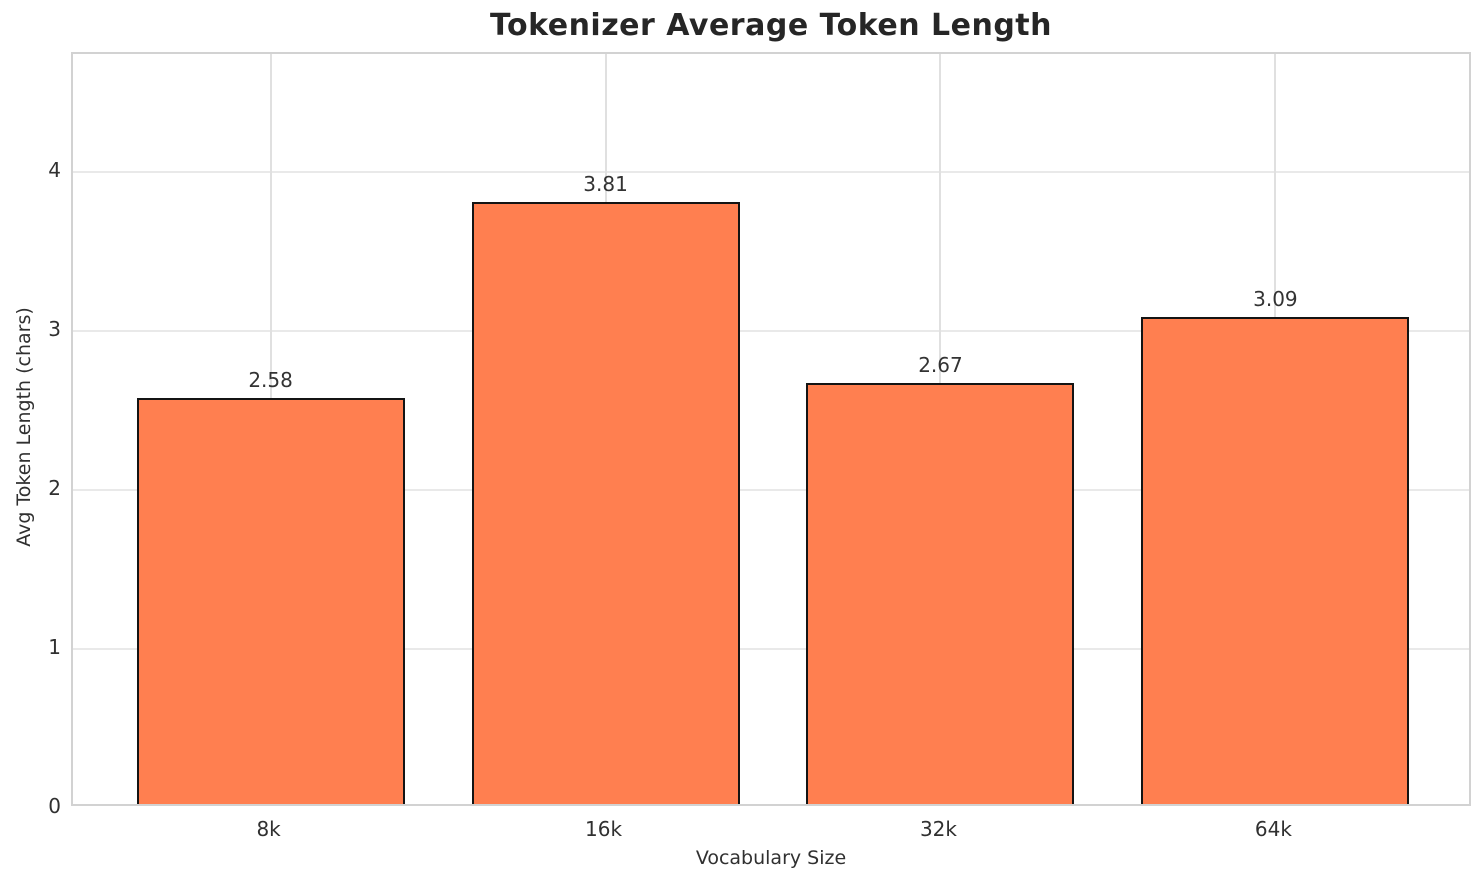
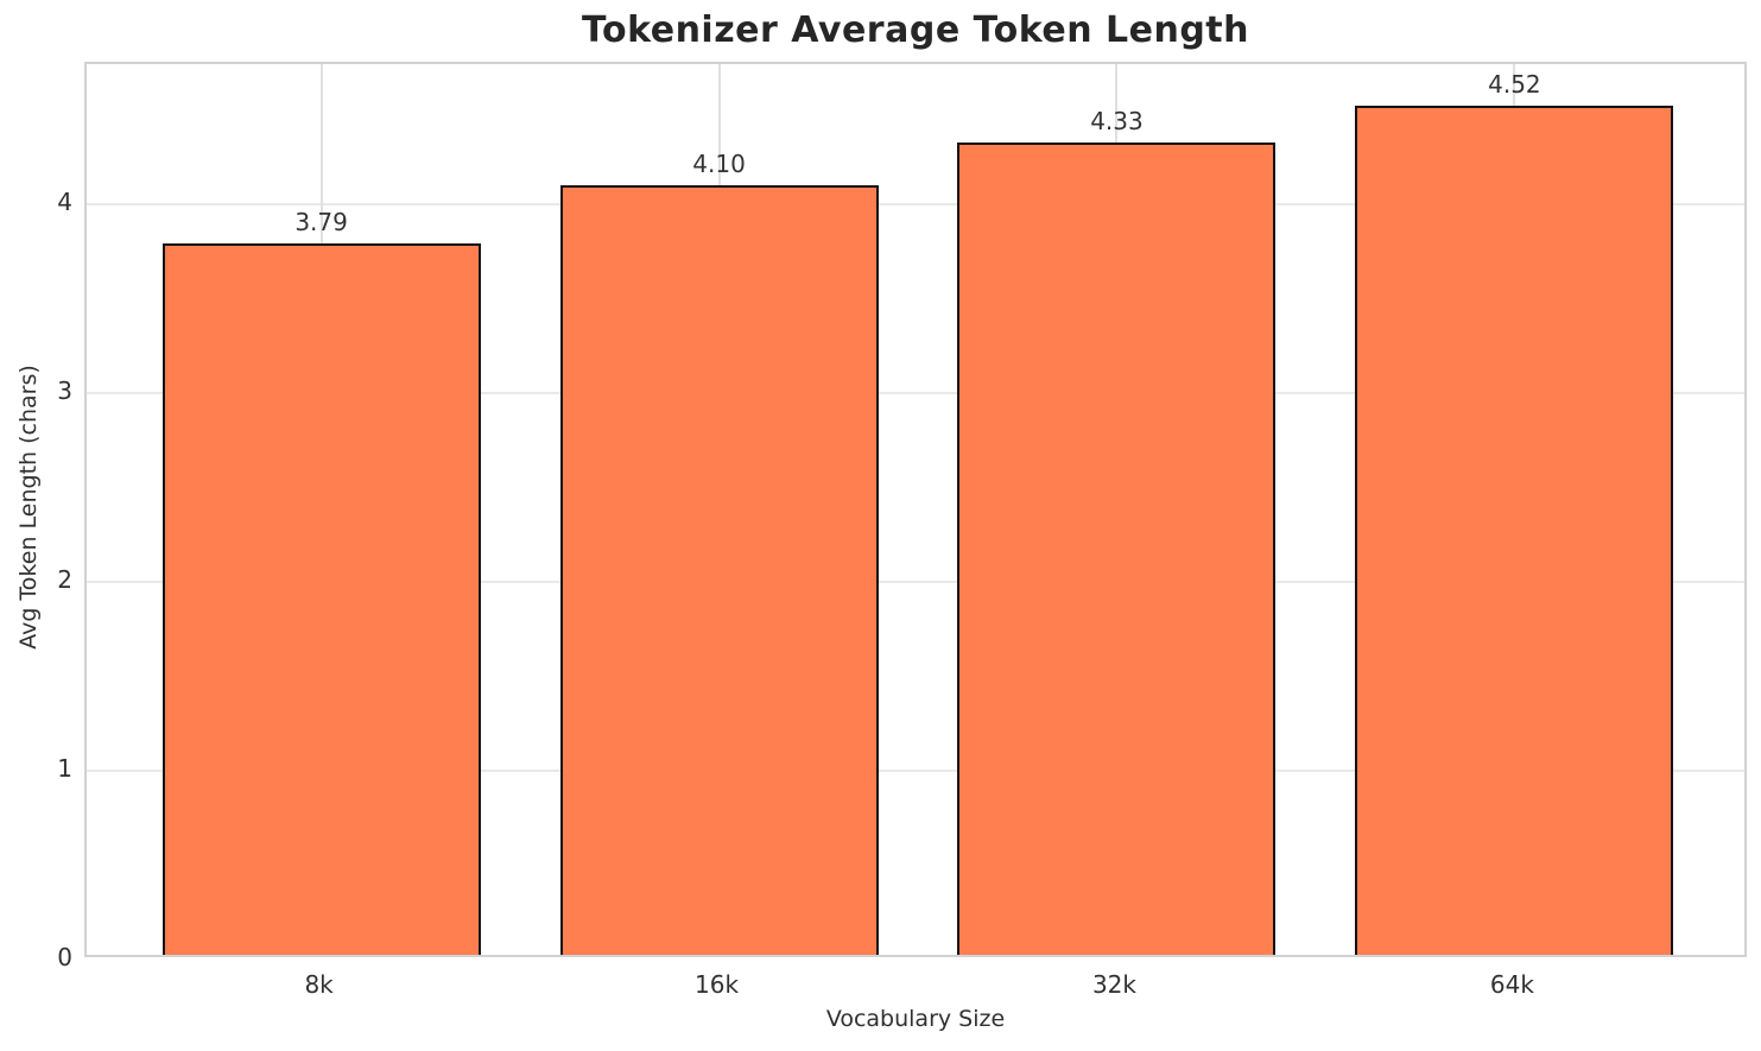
8k: 2.58 -> 3.79
16k: 3.81 -> 4.10
32k: 2.67 -> 4.33
64k: 3.09 -> 4.52
